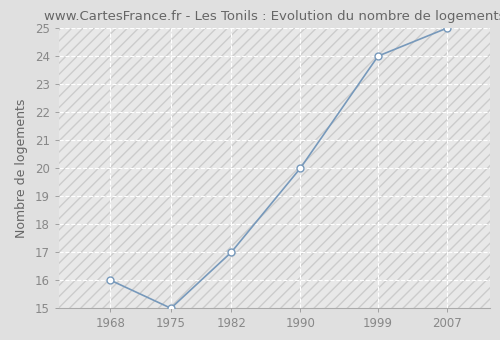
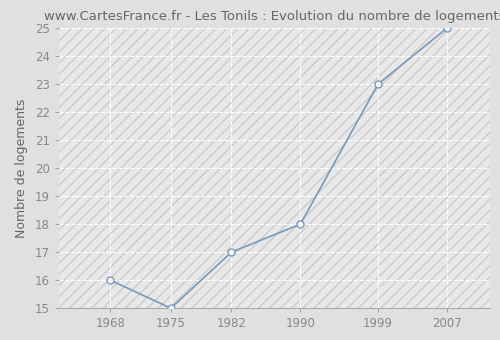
1990: 20 -> 18
1999: 24 -> 23
